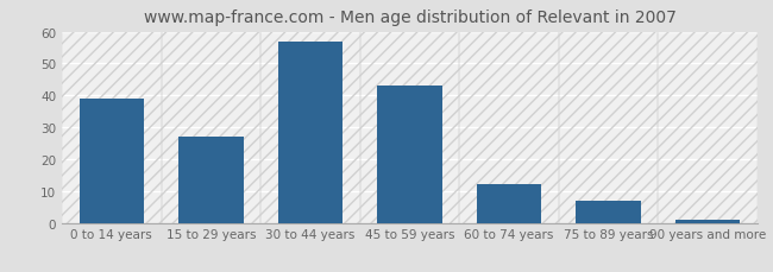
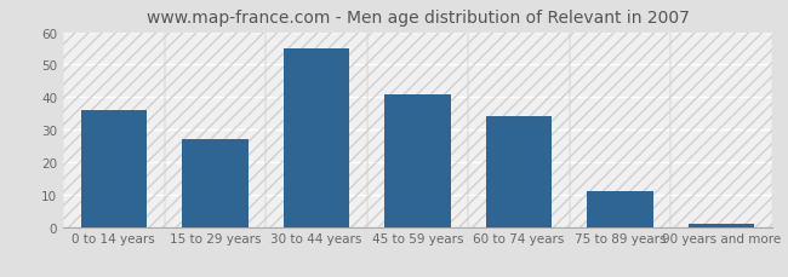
0 to 14 years: 39 -> 36
30 to 44 years: 57 -> 55
45 to 59 years: 43 -> 41
60 to 74 years: 12 -> 34
75 to 89 years: 7 -> 11
